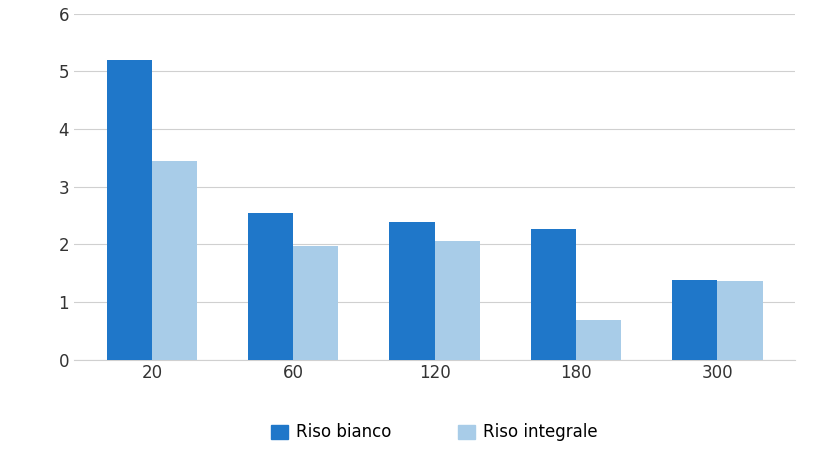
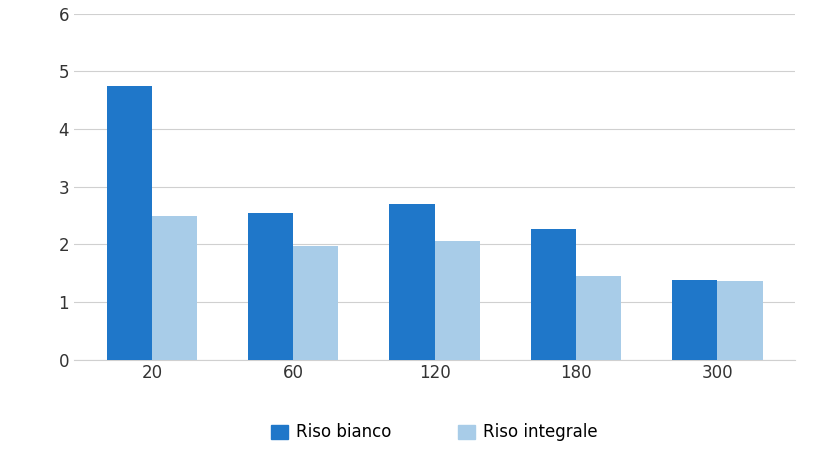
Riso bianco/20: 5.20 -> 4.75
Riso integrale/20: 3.44 -> 2.50
Riso bianco/120: 2.38 -> 2.70
Riso integrale/180: 0.68 -> 1.45
